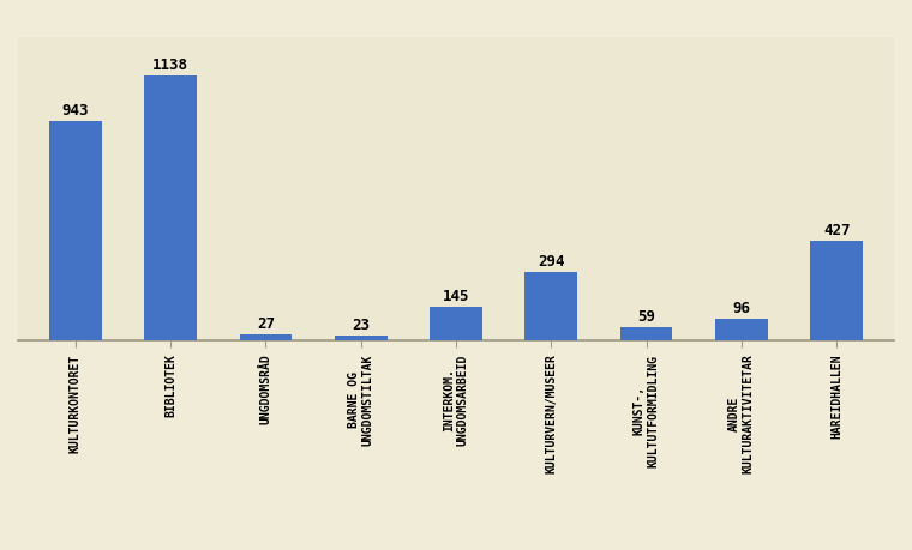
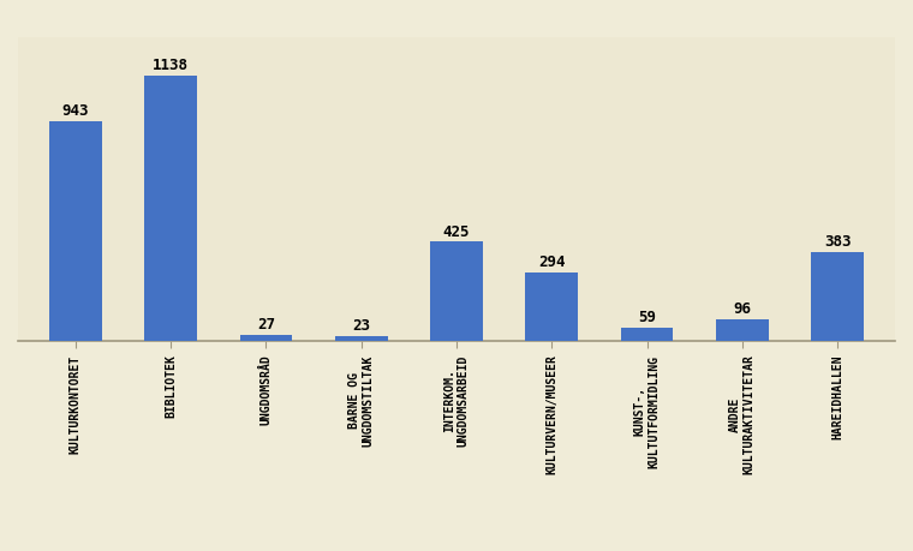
INTERKOM. UNGDOMSARBEID: 145 -> 425
HAREIDHALLEN: 427 -> 383
